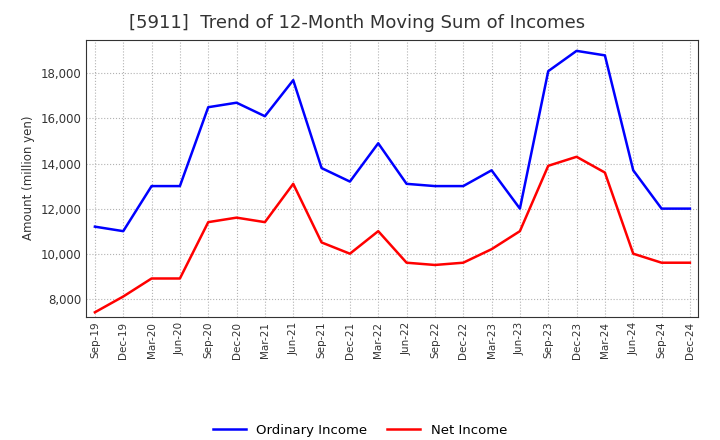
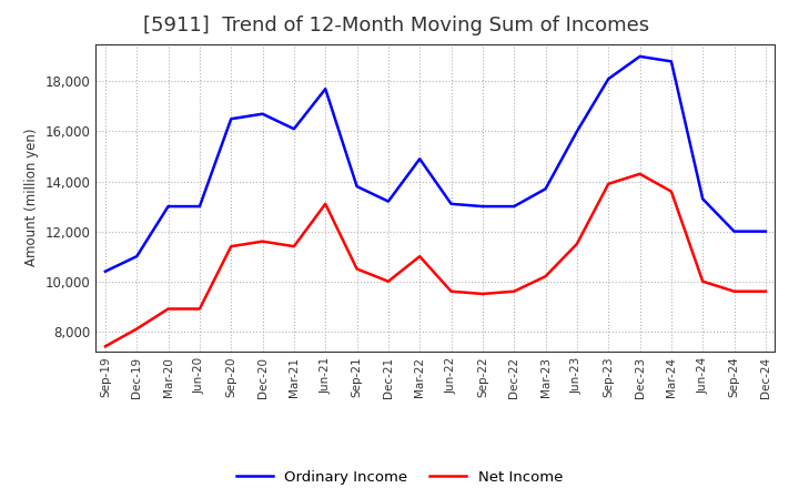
Ordinary Income/Sep-19: 11,200 -> 10,400
Ordinary Income/Jun-23: 12,000 -> 16,000
Net Income/Jun-23: 11,000 -> 11,500
Ordinary Income/Jun-24: 13,700 -> 13,300
